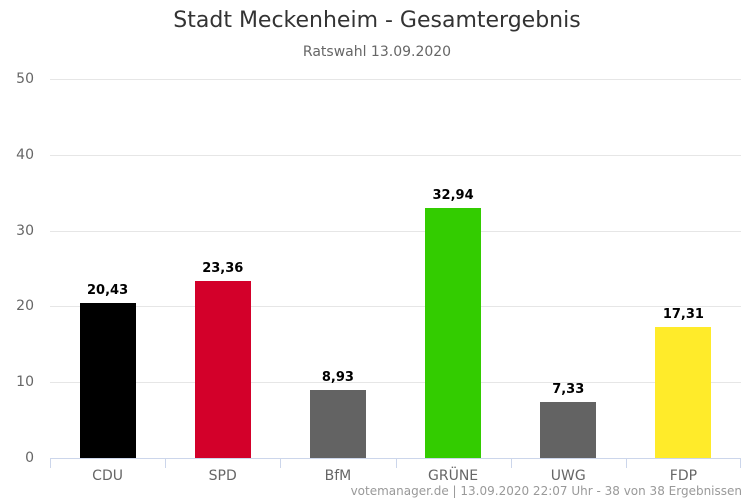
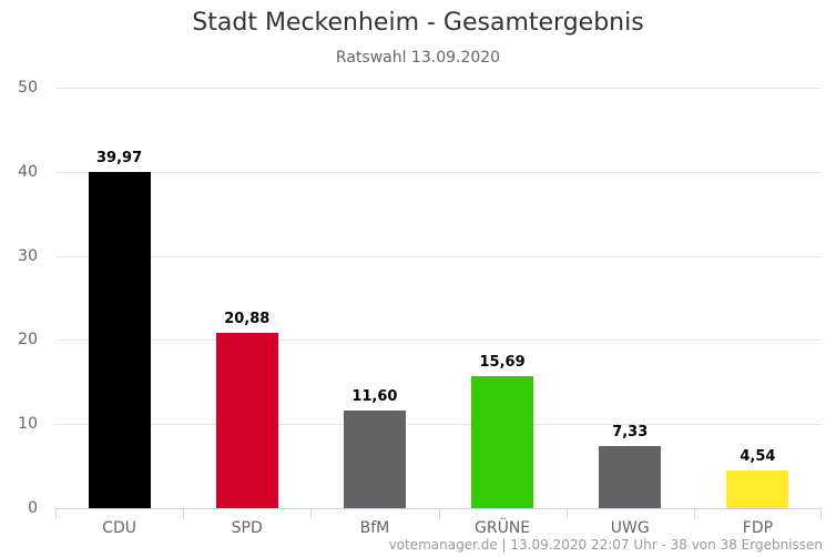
CDU: 20,43 -> 39,97
SPD: 23,36 -> 20,88
BfM: 8,93 -> 11,60
GRÜNE: 32,94 -> 15,69
FDP: 17,31 -> 4,54
